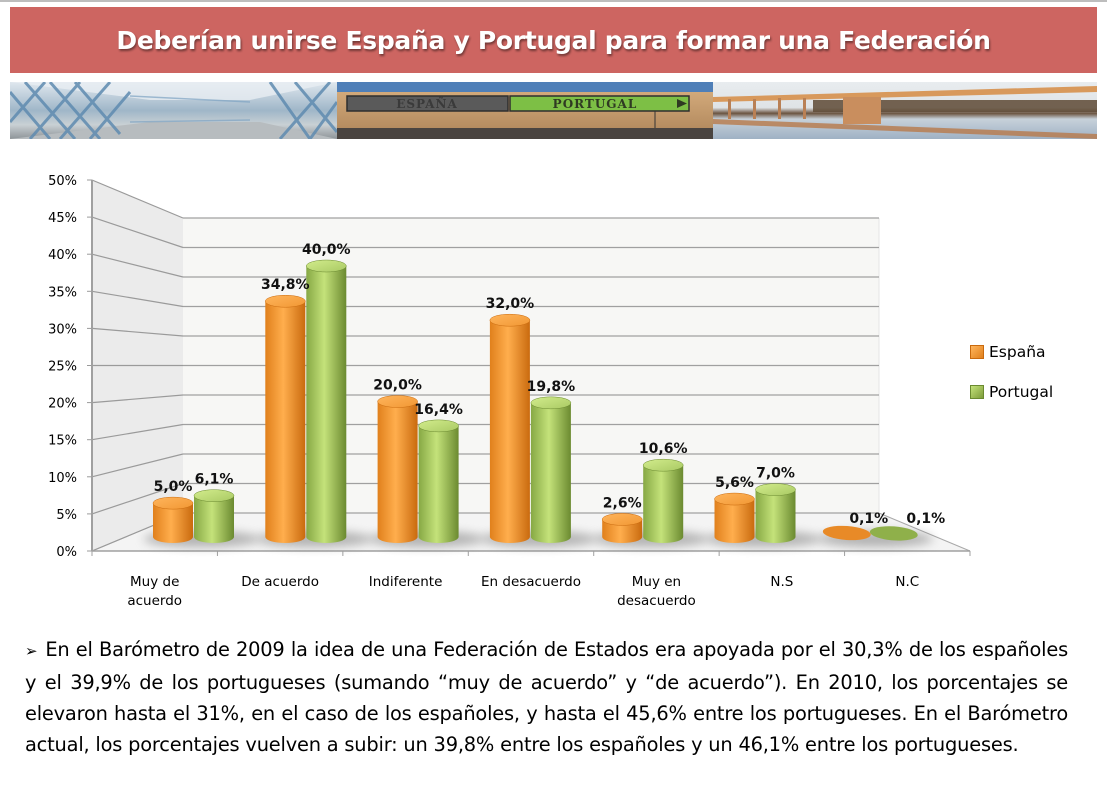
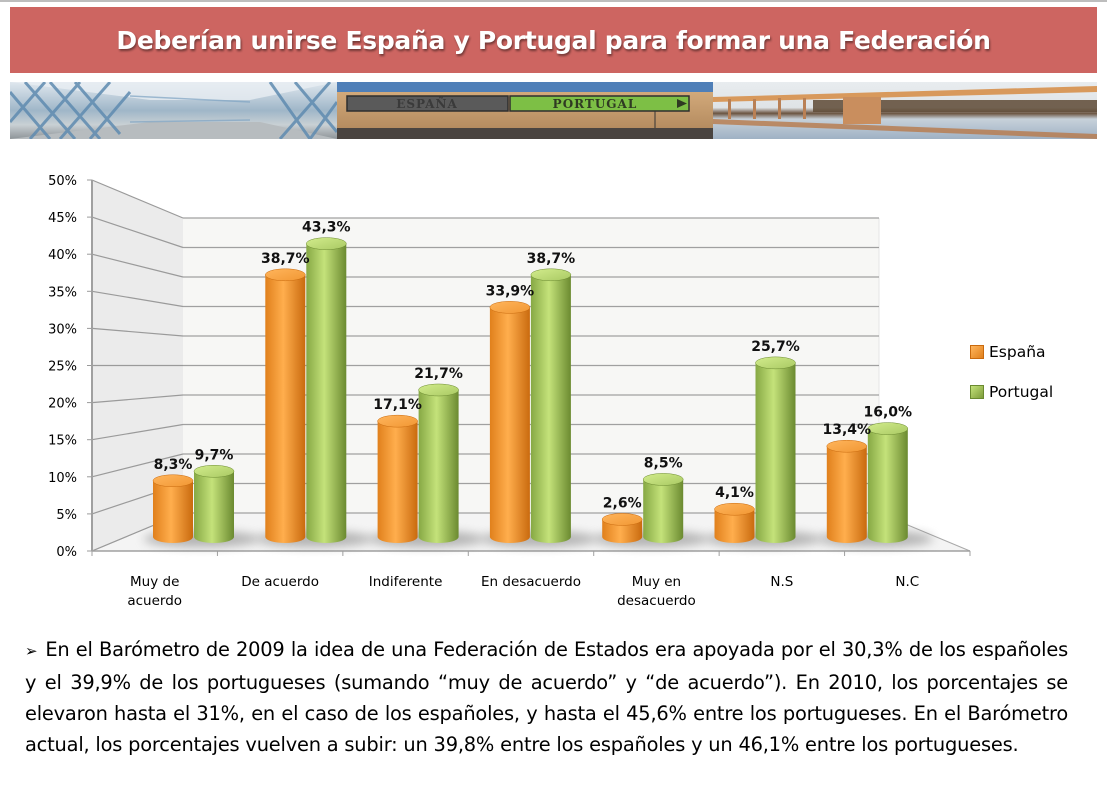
España/Muy de acuerdo: 5,0% -> 8,3%
Portugal/Muy de acuerdo: 6,1% -> 9,7%
España/De acuerdo: 34,8% -> 38,7%
Portugal/De acuerdo: 40,0% -> 43,3%
España/Indiferente: 20,0% -> 17,1%
Portugal/Indiferente: 16,4% -> 21,7%
España/En desacuerdo: 32,0% -> 33,9%
Portugal/En desacuerdo: 19,8% -> 38,7%
Portugal/Muy en desacuerdo: 10,6% -> 8,5%
España/N.S: 5,6% -> 4,1%
Portugal/N.S: 7,0% -> 25,7%
España/N.C: 0,1% -> 13,4%
Portugal/N.C: 0,1% -> 16,0%
